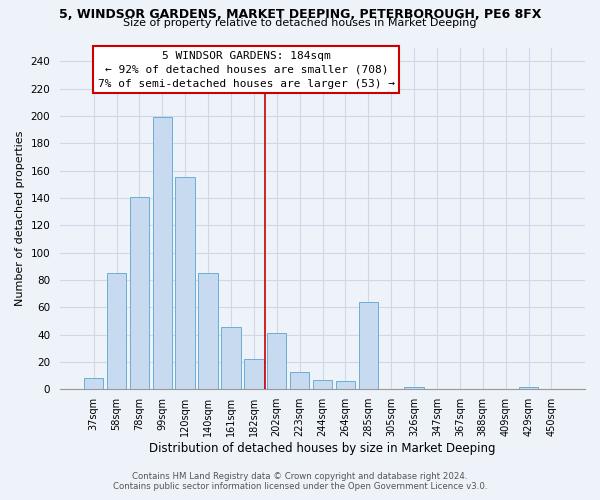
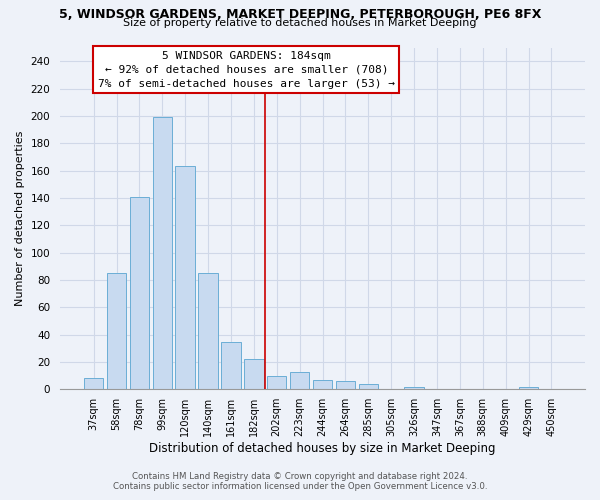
120sqm: 155 -> 163
161sqm: 46 -> 35
202sqm: 41 -> 10
285sqm: 64 -> 4
